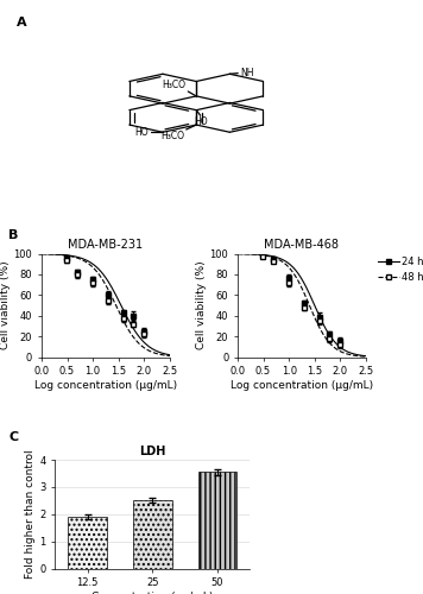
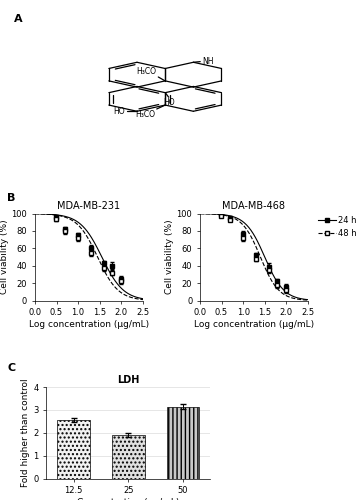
LDH/12.5: 1.90 -> 2.55
LDH/25: 2.52 -> 1.90
LDH/50: 3.55 -> 3.15
